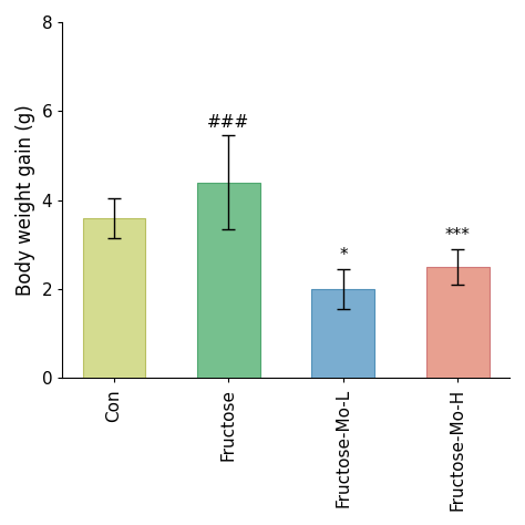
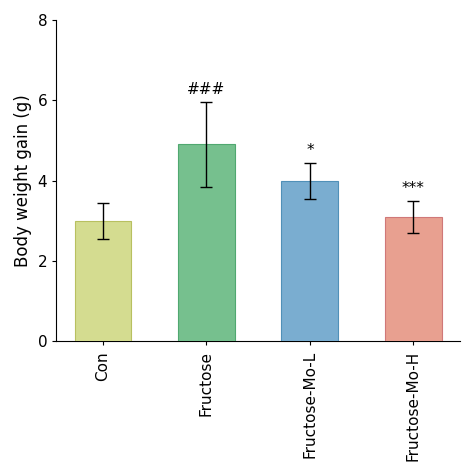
Con: 3.6 -> 3.0
Fructose: 4.4 -> 4.9
Fructose-Mo-L: 2.0 -> 4.0
Fructose-Mo-H: 2.5 -> 3.1
